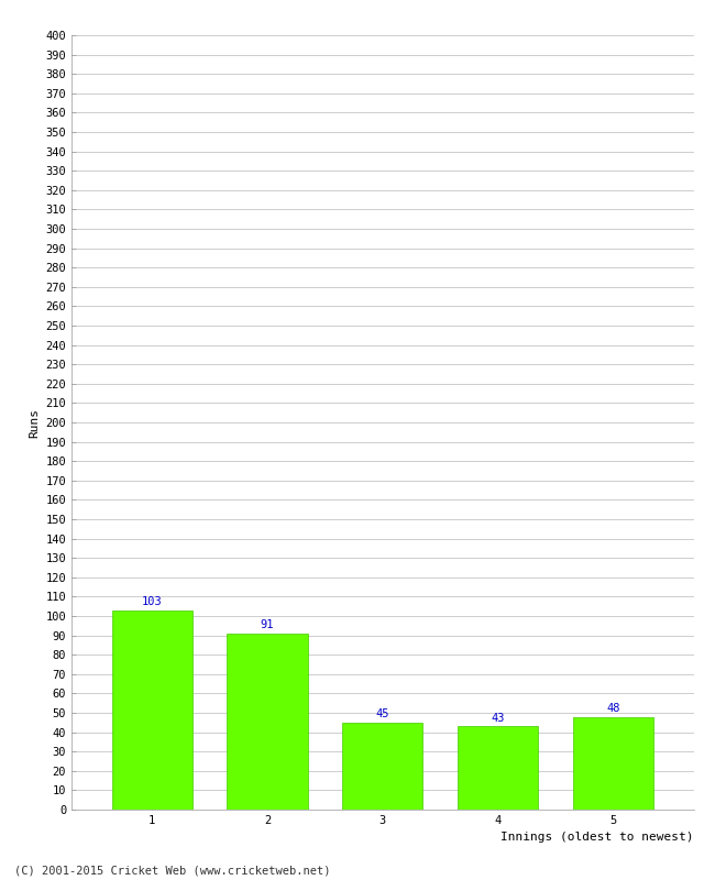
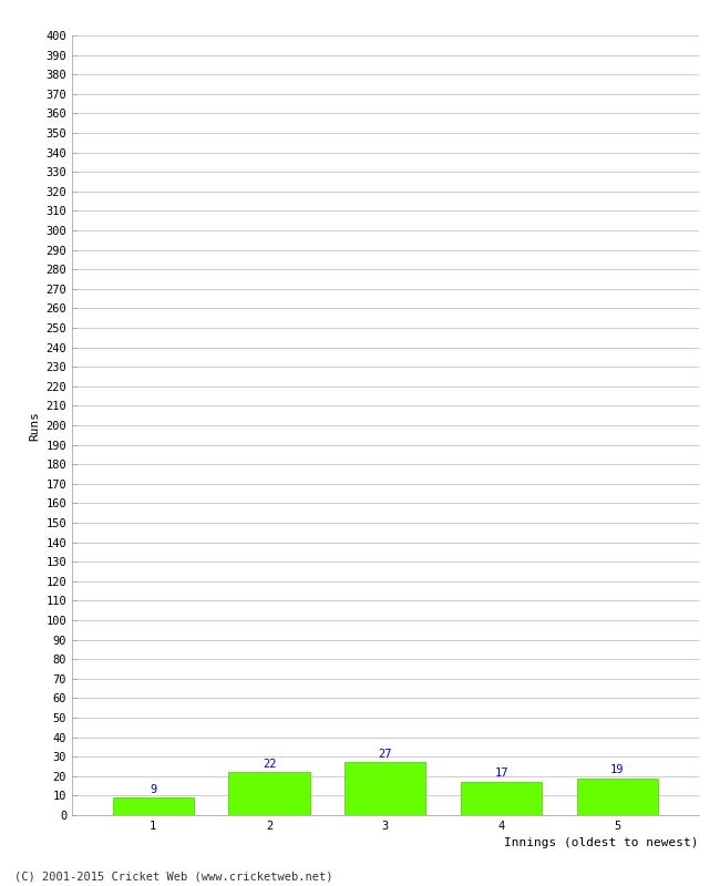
1: 103 -> 9
2: 91 -> 22
3: 45 -> 27
4: 43 -> 17
5: 48 -> 19
